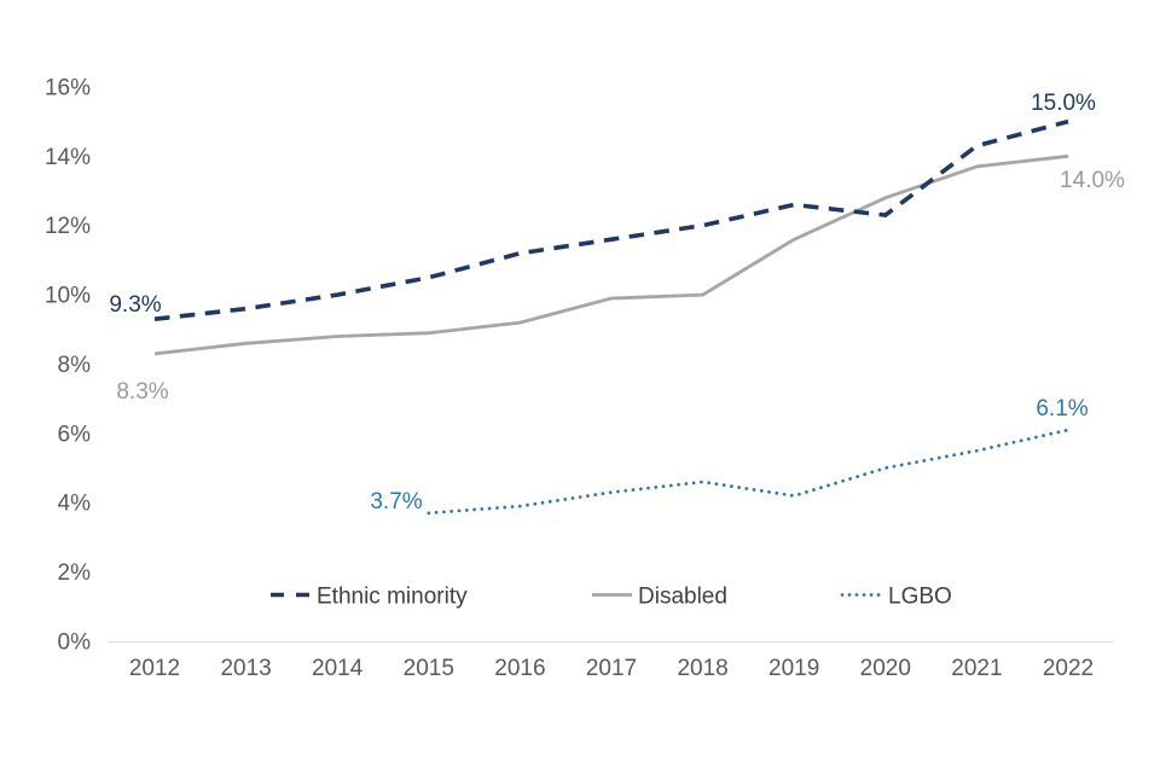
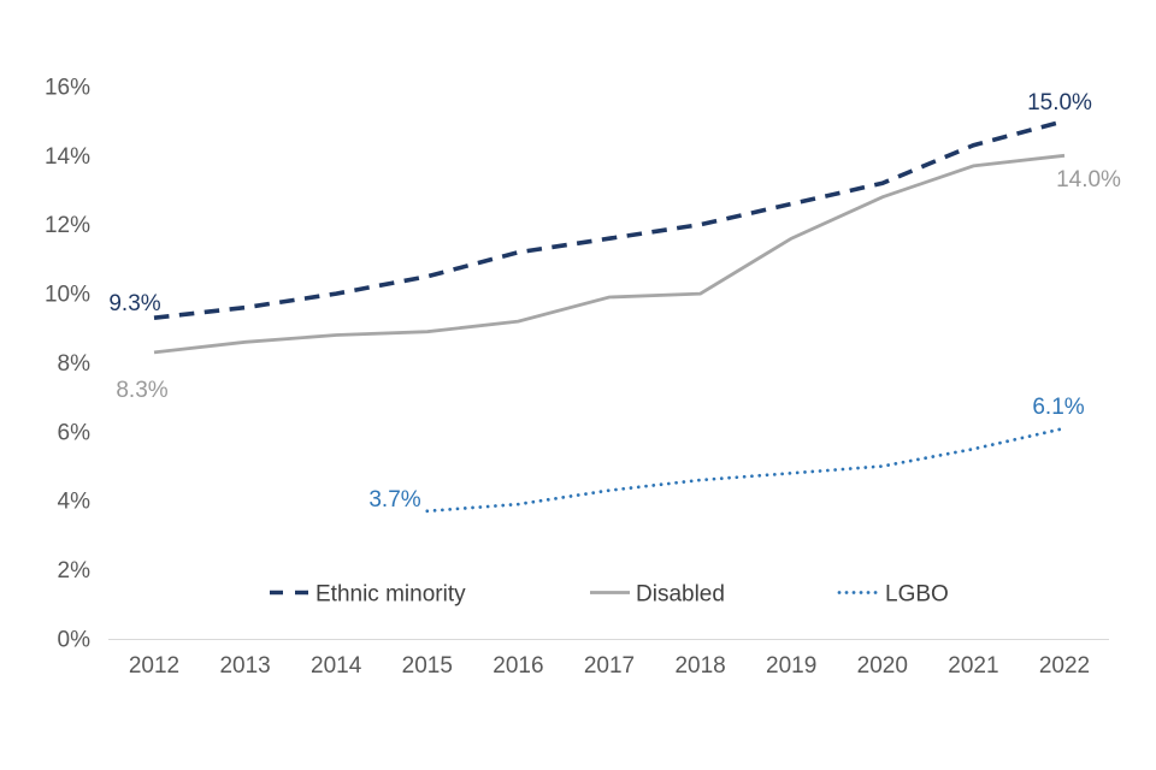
LGBO/2019: 4.2% -> 4.8%
Ethnic minority/2020: 12.3% -> 13.2%
